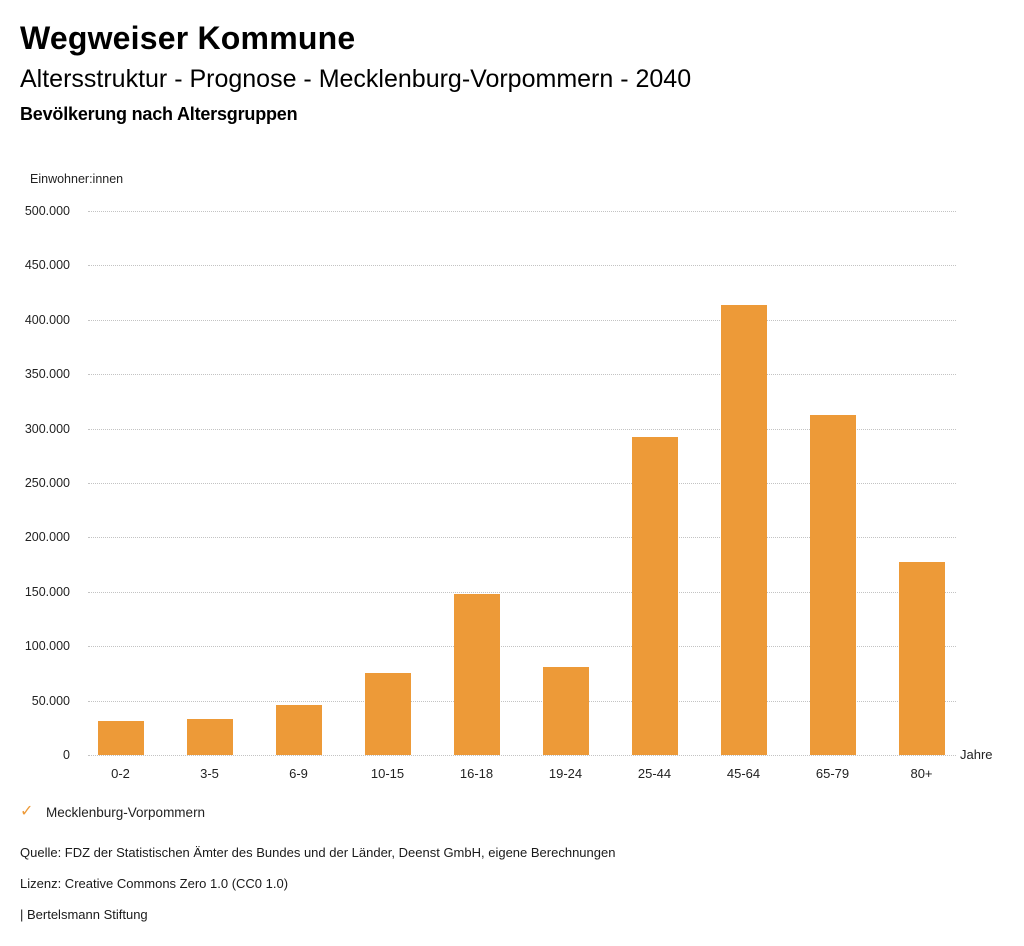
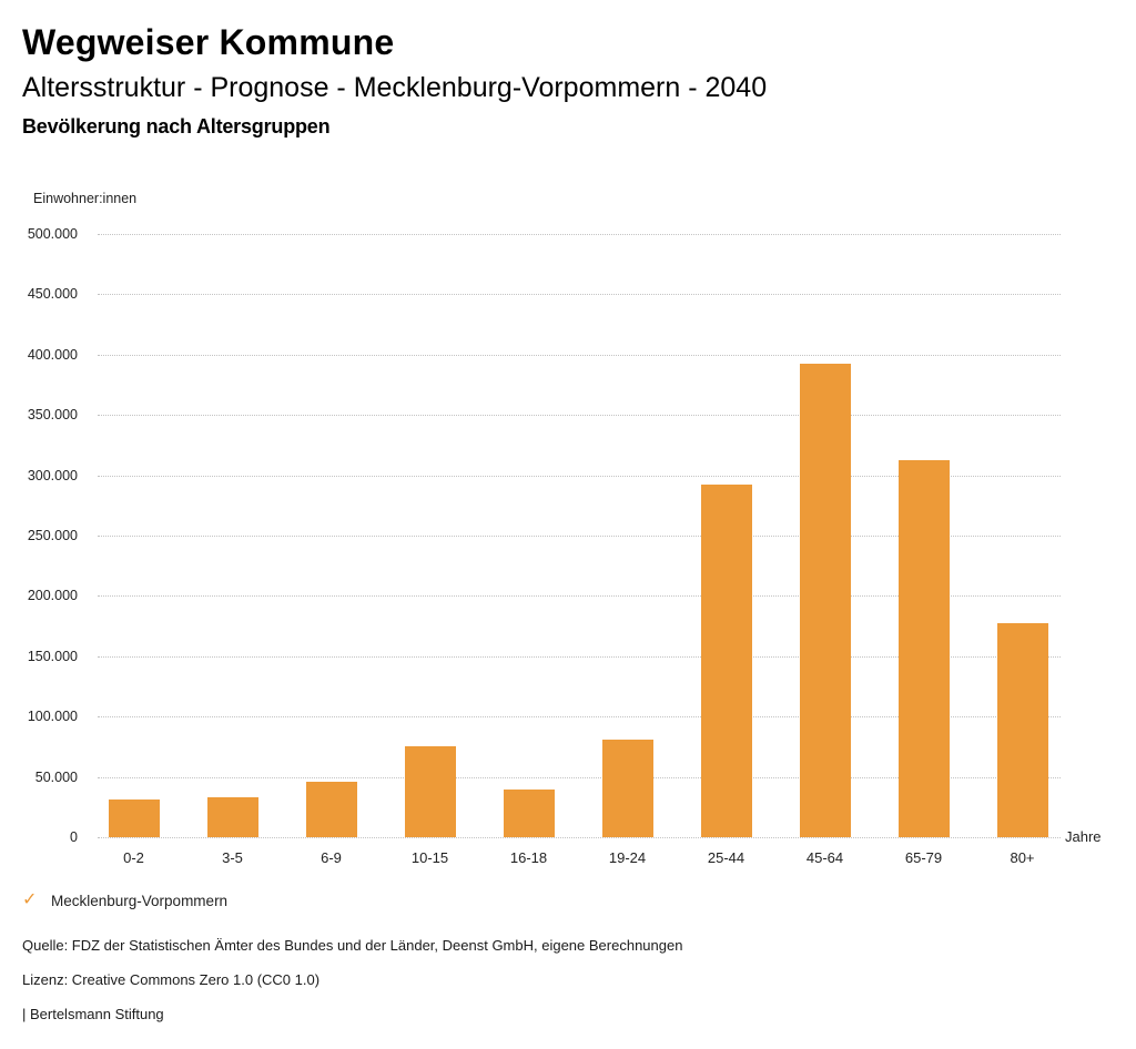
16-18: 148000 -> 40000
45-64: 414000 -> 392000
